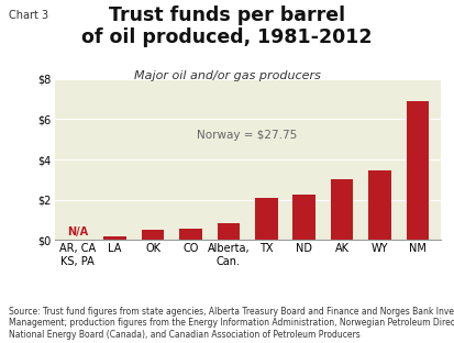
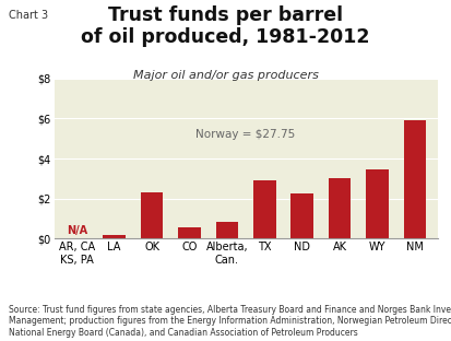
OK: $0.5 -> $2.3
TX: $2.1 -> $2.9
NM: $6.9 -> $5.9
